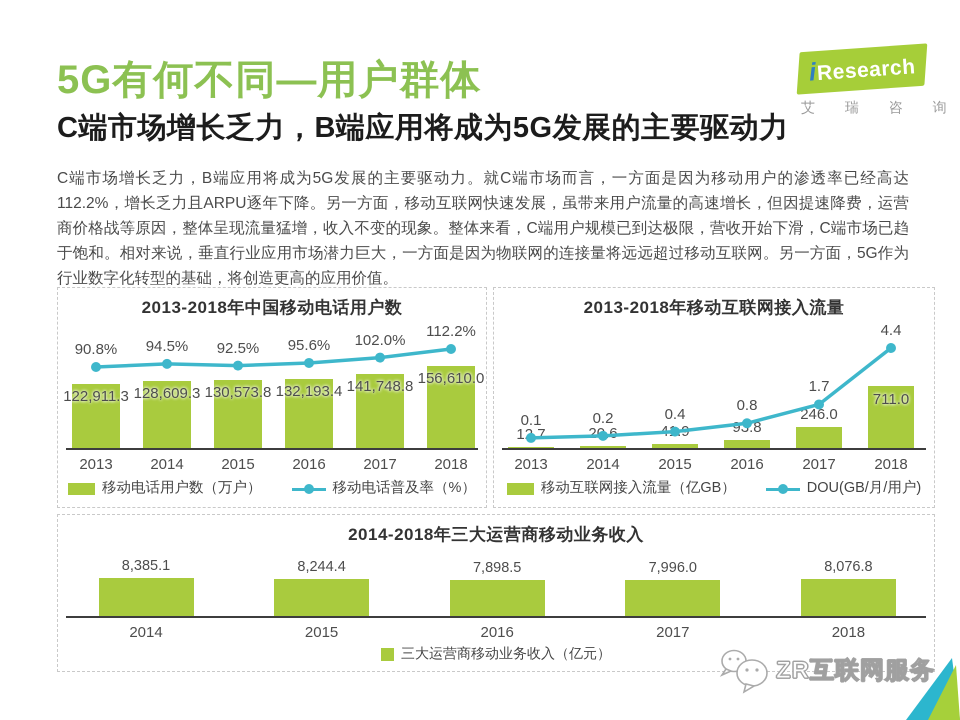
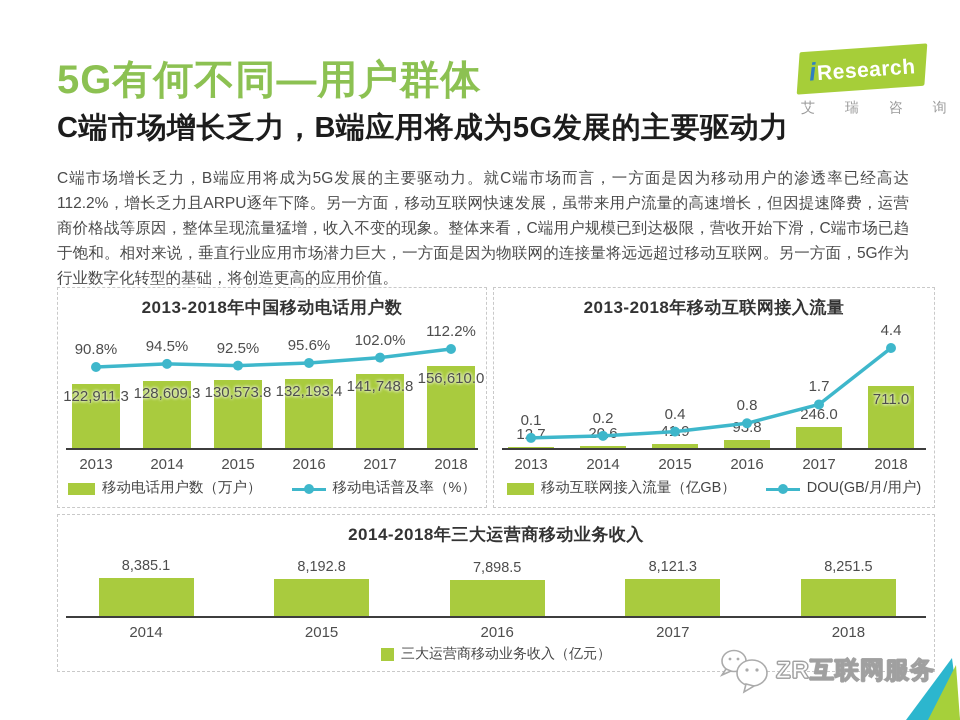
2014-2018年三大运营商移动业务收入/2015: 8,244.4 -> 8,192.8
2014-2018年三大运营商移动业务收入/2017: 7,996.0 -> 8,121.3
2014-2018年三大运营商移动业务收入/2018: 8,076.8 -> 8,251.5
